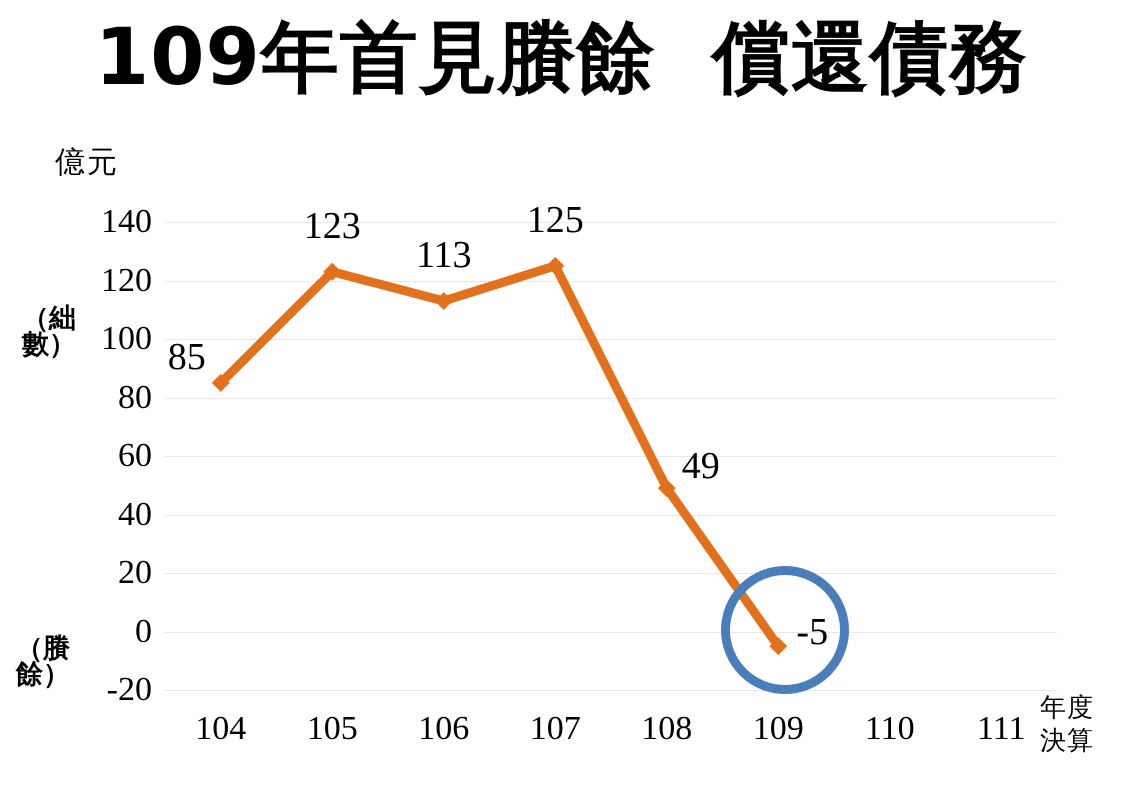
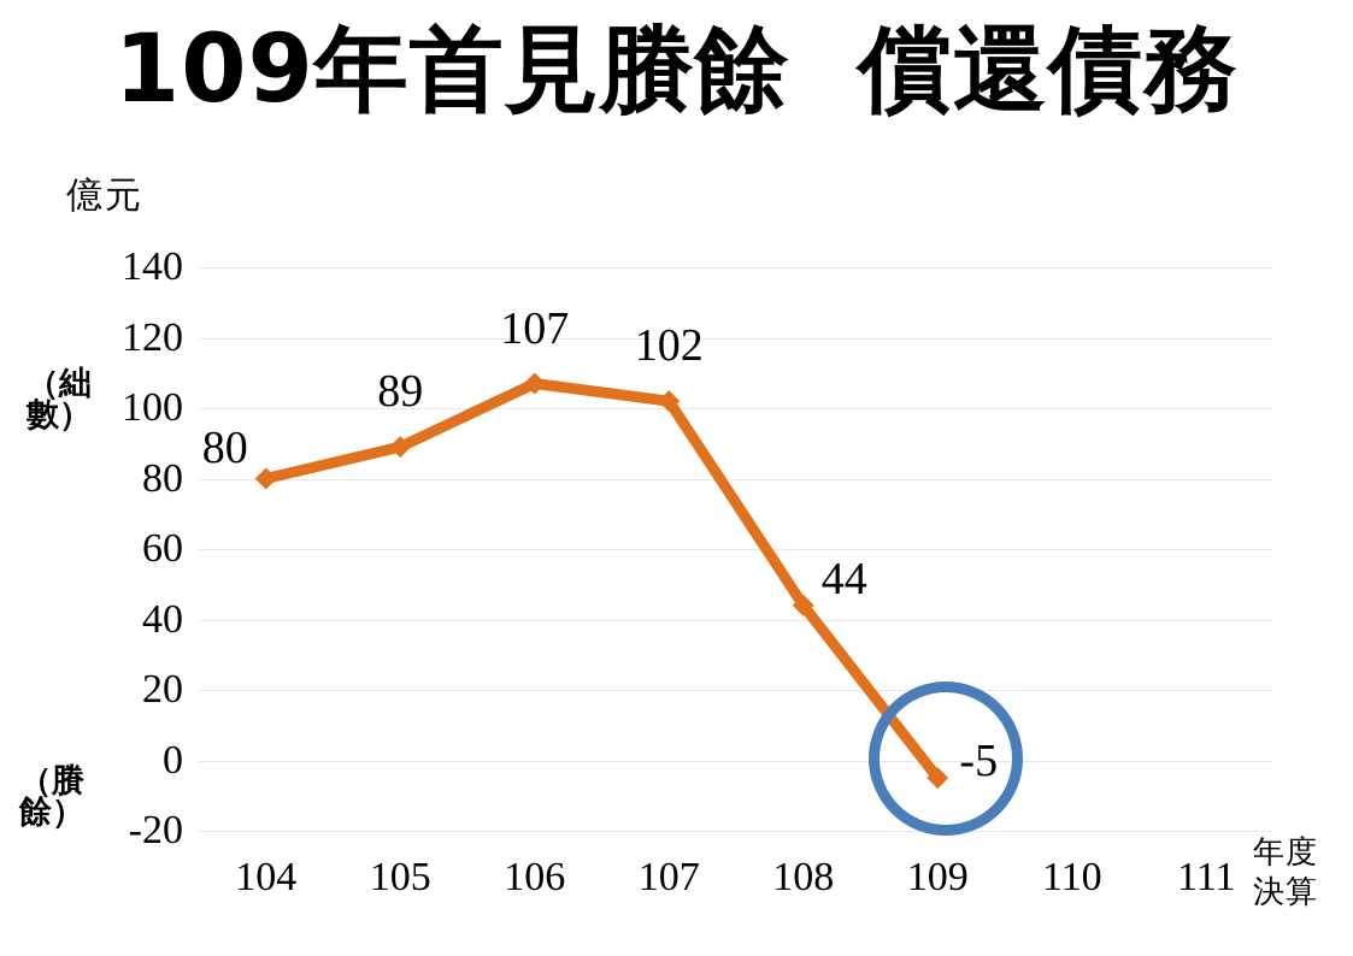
104: 85 -> 80
105: 123 -> 89
106: 113 -> 107
107: 125 -> 102
108: 49 -> 44
